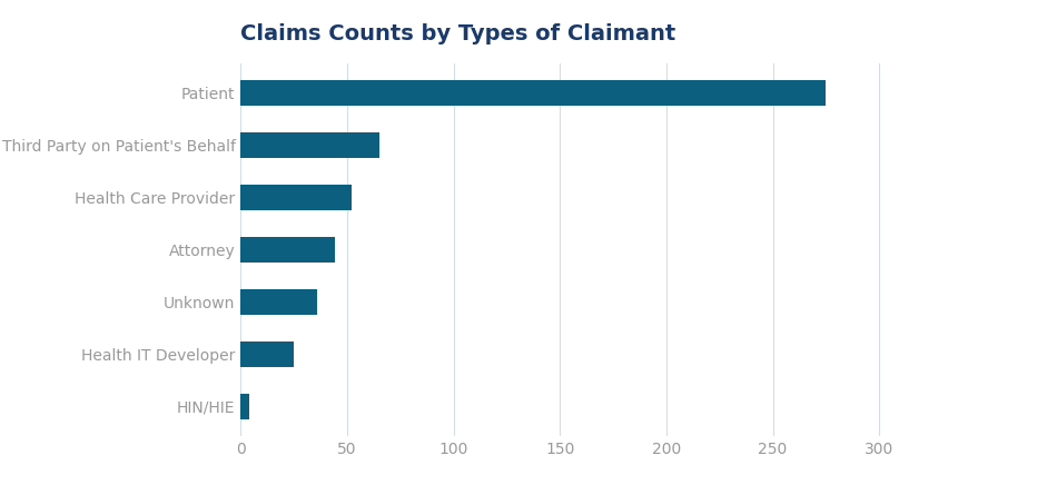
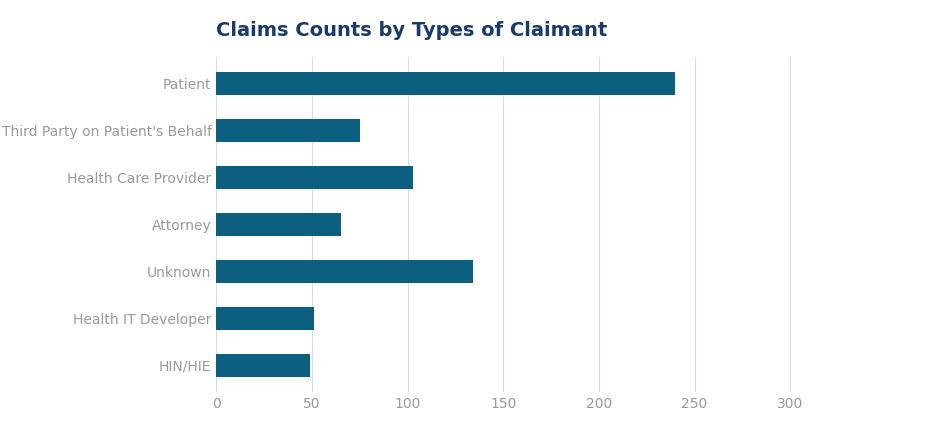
Patient: 275 -> 240
Third Party on Patient's Behalf: 65 -> 75
Health Care Provider: 52 -> 103
Attorney: 44 -> 65
Unknown: 36 -> 134
Health IT Developer: 25 -> 51
HIN/HIE: 4 -> 49
